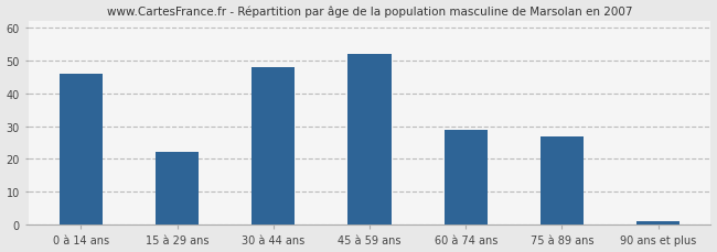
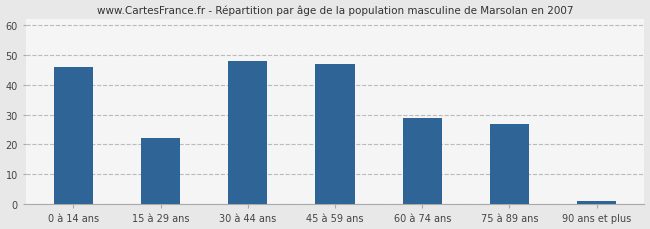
45 à 59 ans: 52 -> 47
